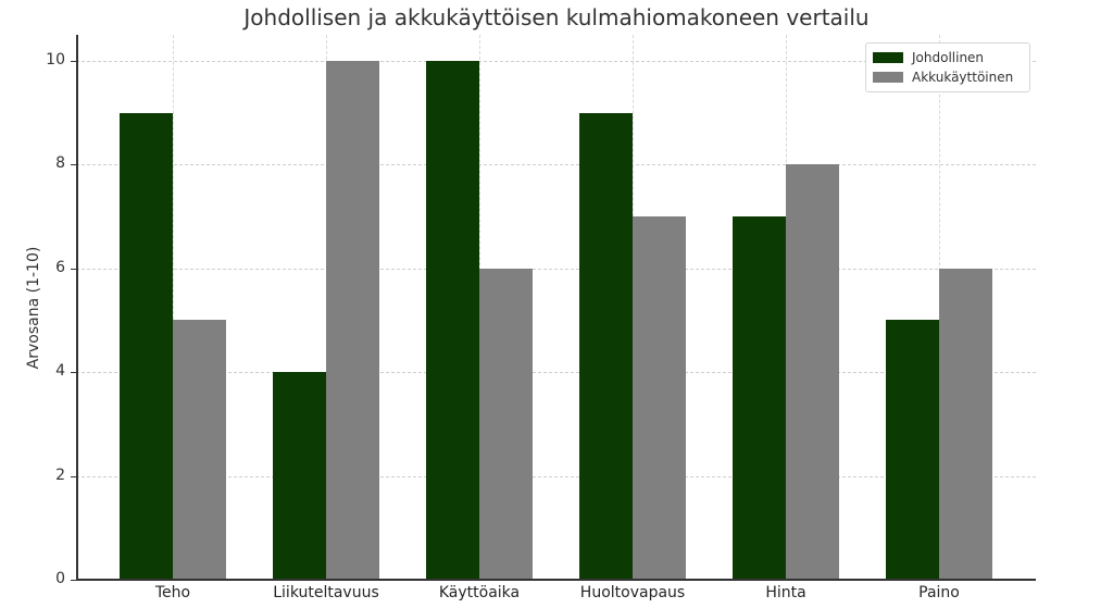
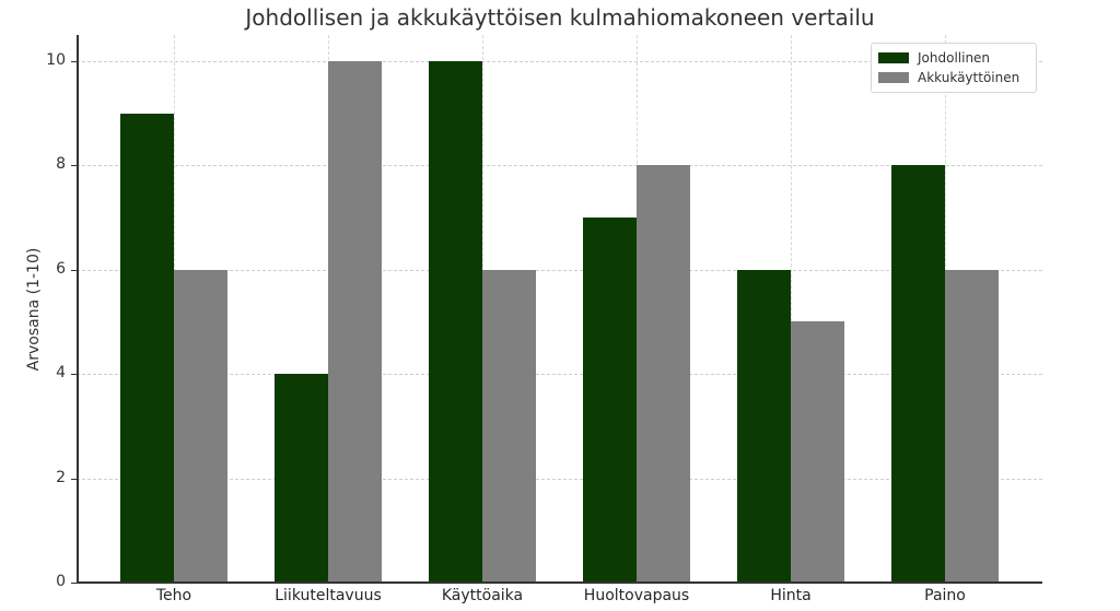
Akkukäyttöinen/Teho: 5 -> 6
Johdollinen/Huoltovapaus: 9 -> 7
Akkukäyttöinen/Huoltovapaus: 7 -> 8
Johdollinen/Hinta: 7 -> 6
Akkukäyttöinen/Hinta: 8 -> 5
Johdollinen/Paino: 5 -> 8
